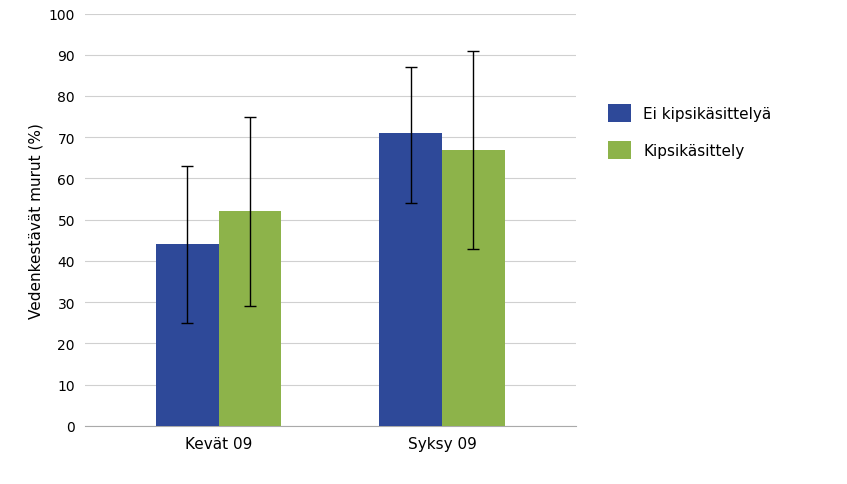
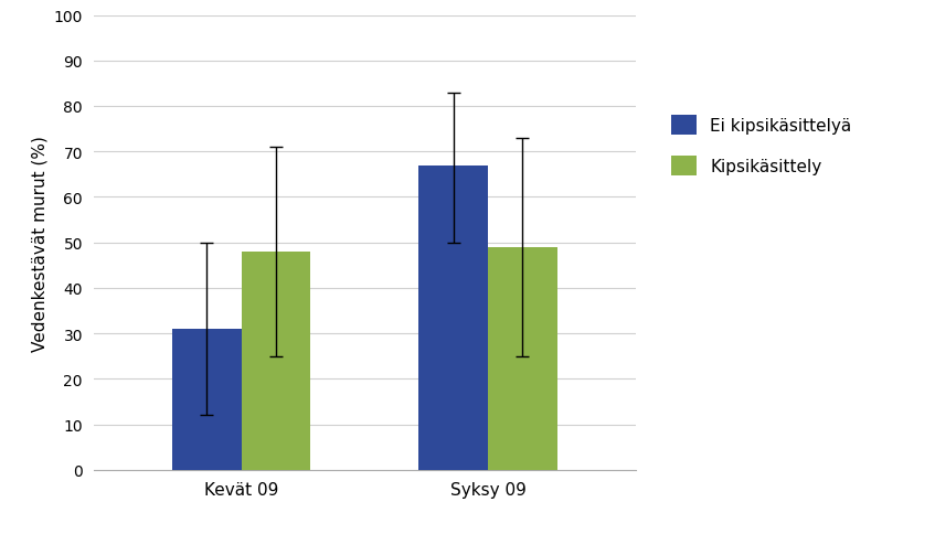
Ei kipsikäsittelyä/Kevät 09: 44 -> 31
Kipsikäsittely/Kevät 09: 52 -> 48
Ei kipsikäsittelyä/Syksy 09: 71 -> 67
Kipsikäsittely/Syksy 09: 67 -> 49
